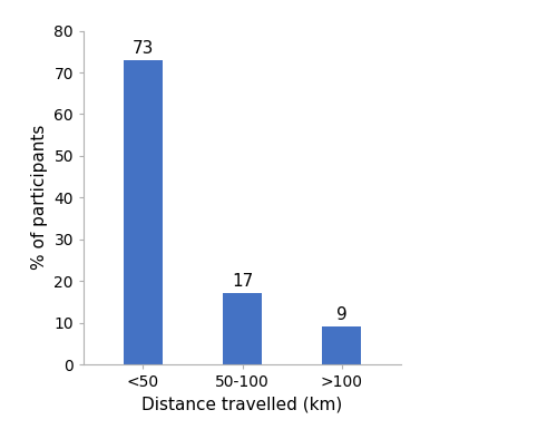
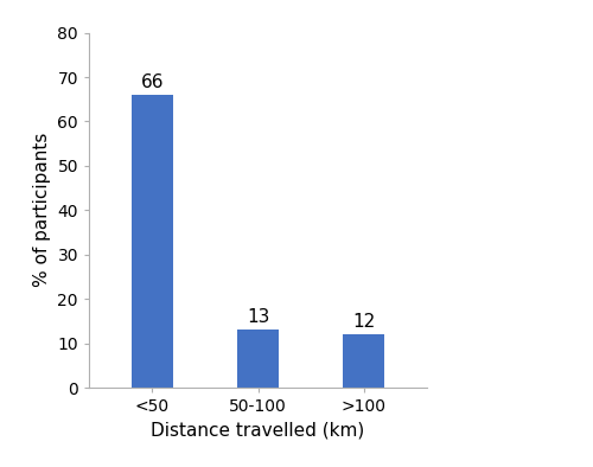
<50: 73 -> 66
50-100: 17 -> 13
>100: 9 -> 12
